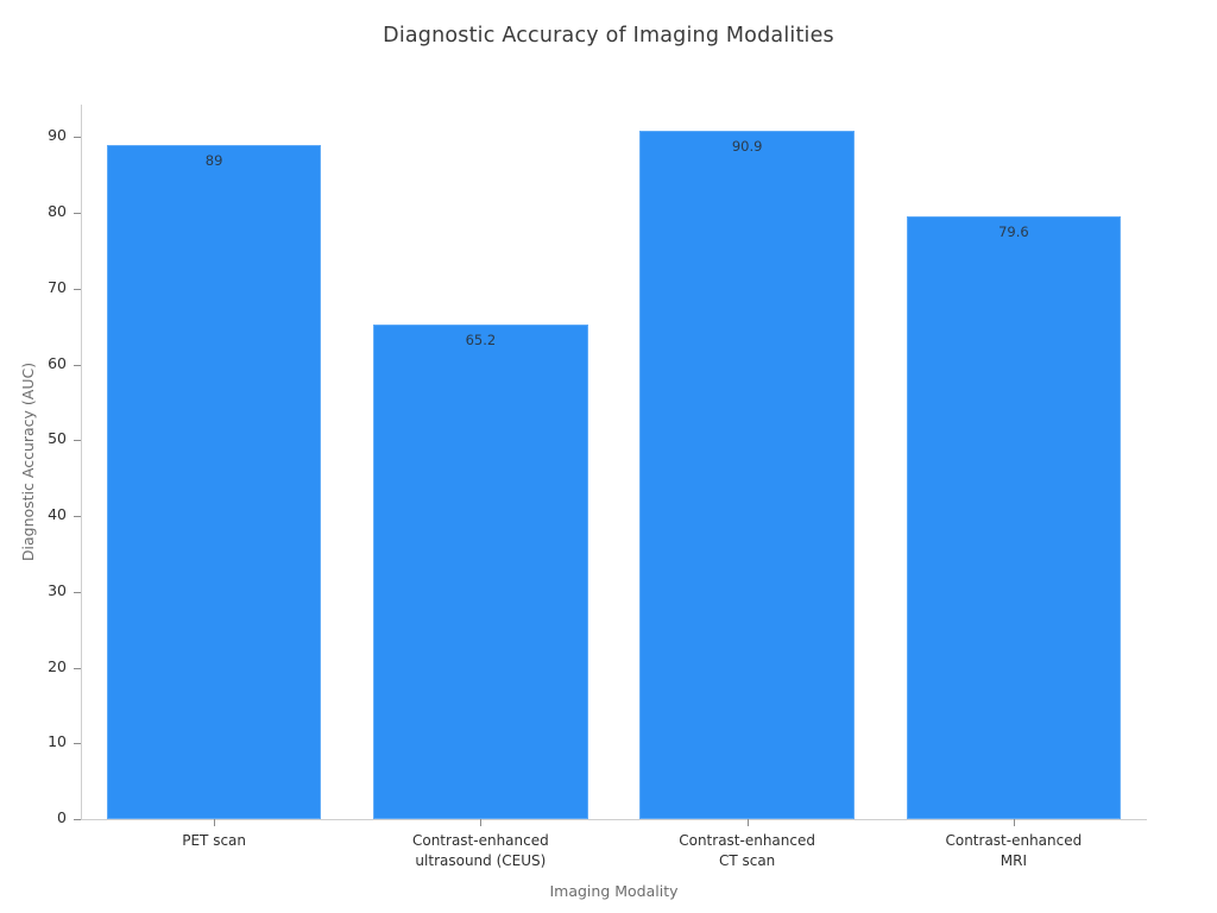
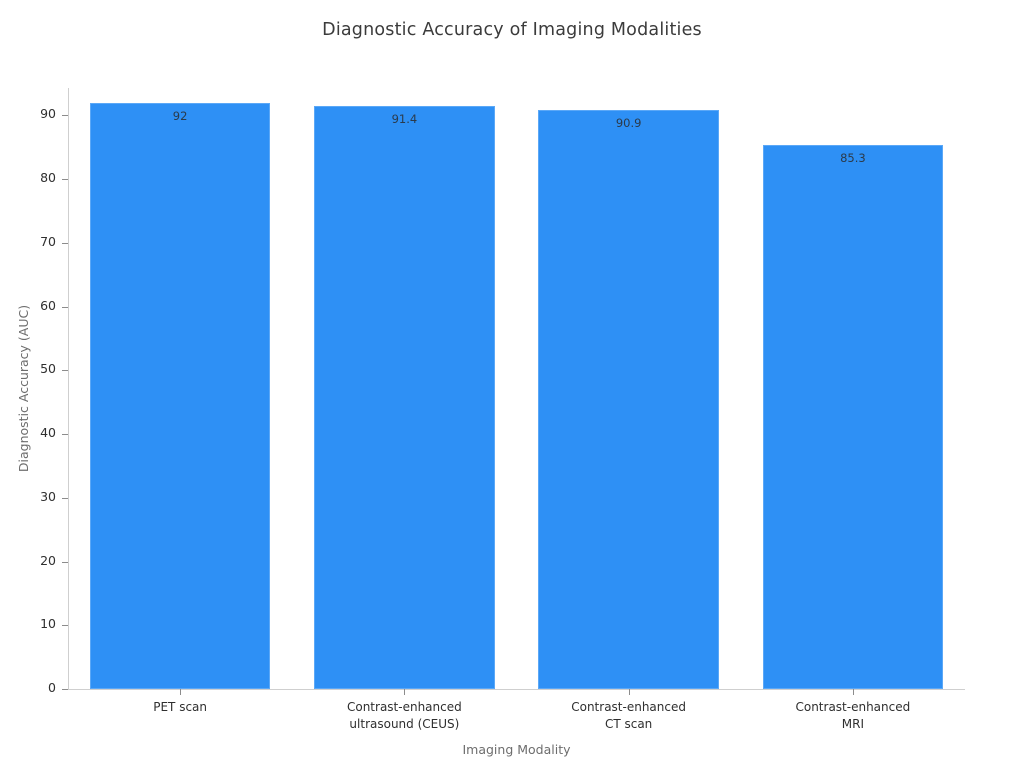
PET scan: 89 -> 92
Contrast-enhanced ultrasound (CEUS): 65.2 -> 91.4
Contrast-enhanced MRI: 79.6 -> 85.3
